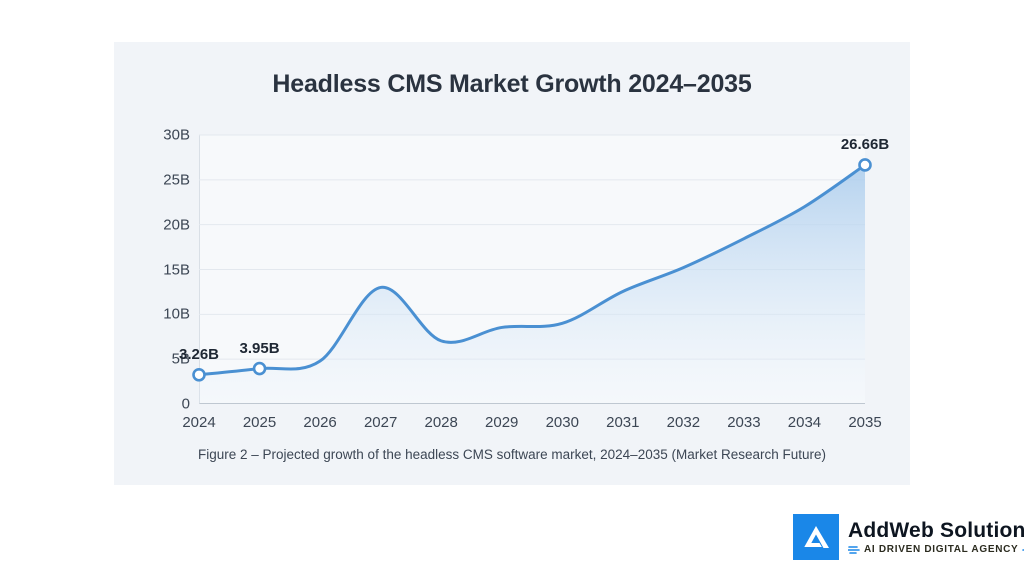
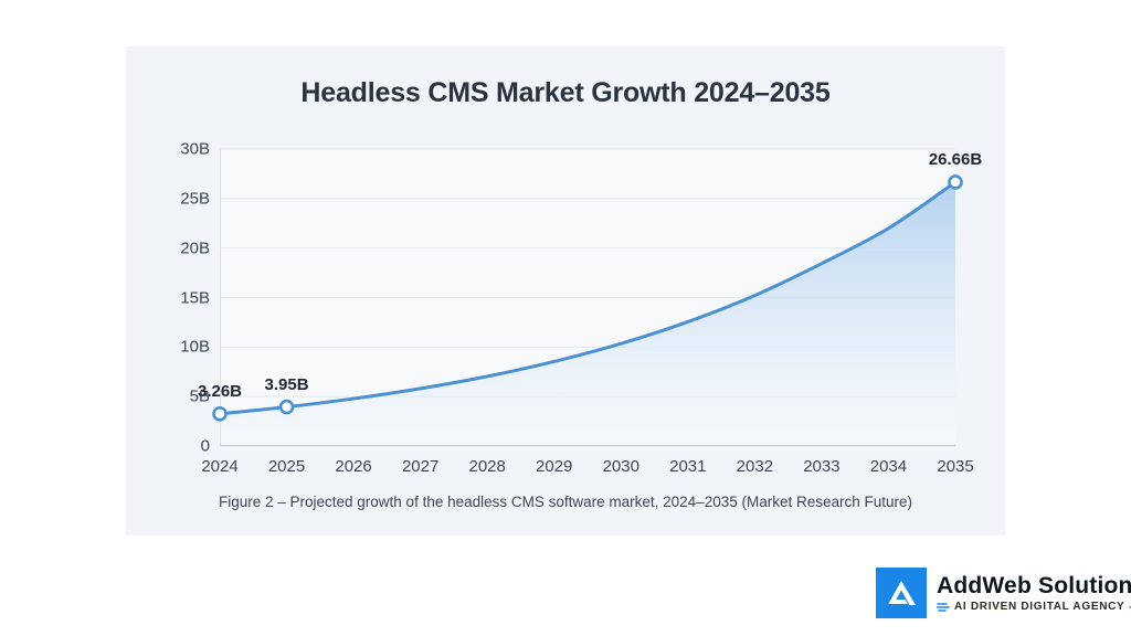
2027: 13B -> 6B
2030: 9B -> 10B
